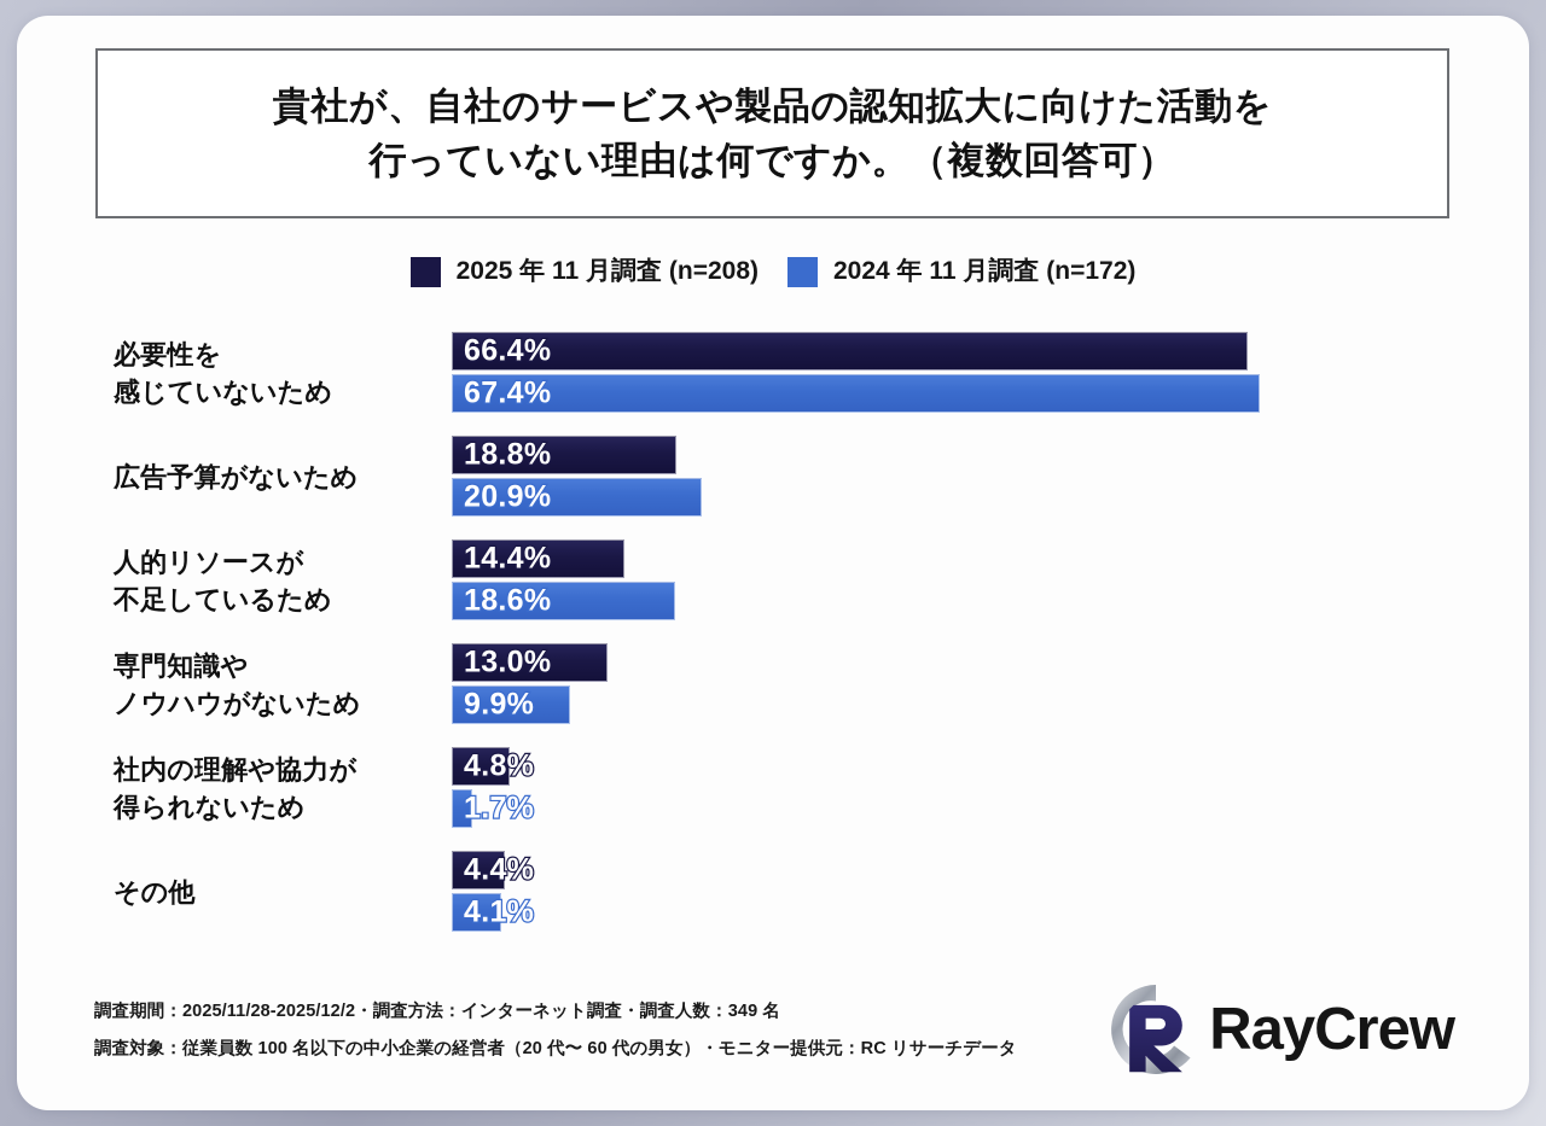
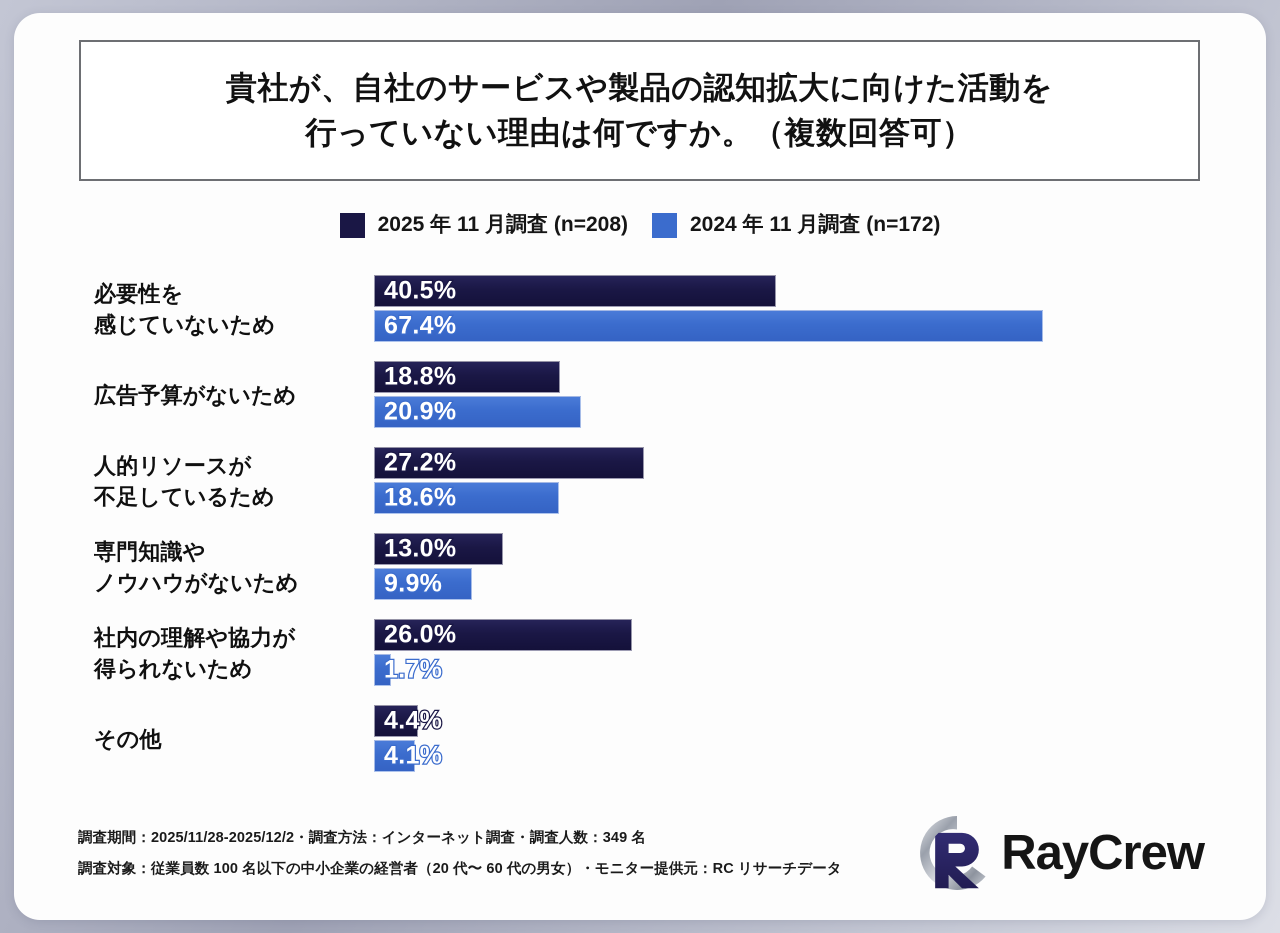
2025 年 11 月調査 (n=208)/必要性を 感じていないため: 66.4% -> 40.5%
2025 年 11 月調査 (n=208)/人的リソースが 不足しているため: 14.4% -> 27.2%
2025 年 11 月調査 (n=208)/社内の理解や協力が 得られないため: 4.8% -> 26.0%
